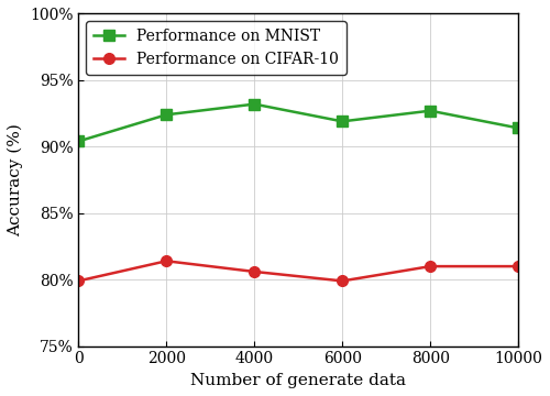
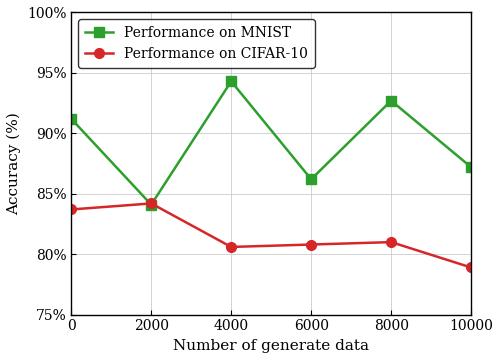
Performance on MNIST/0: 90.4% -> 91.2%
Performance on CIFAR-10/0: 79.9% -> 83.7%
Performance on MNIST/2000: 92.4% -> 84.1%
Performance on CIFAR-10/2000: 81.4% -> 84.2%
Performance on MNIST/4000: 93.2% -> 94.3%
Performance on MNIST/6000: 91.9% -> 86.2%
Performance on CIFAR-10/6000: 79.9% -> 80.8%
Performance on MNIST/10000: 91.4% -> 87.2%
Performance on CIFAR-10/10000: 81.0% -> 78.9%
